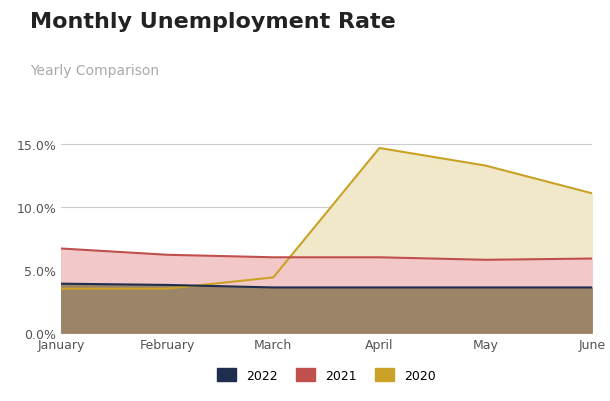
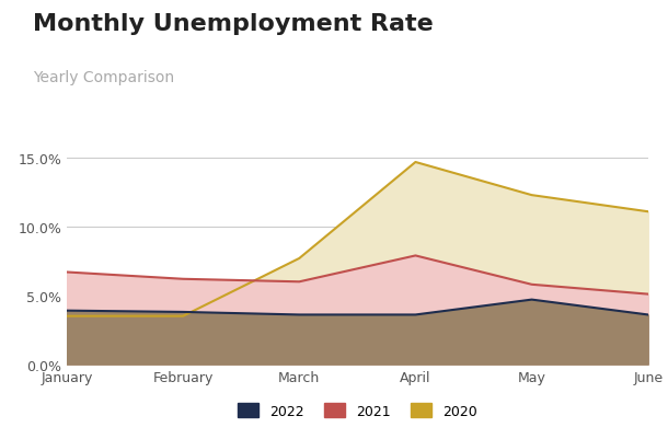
2020/March: 4.4% -> 7.7%
2021/April: 6.0% -> 7.9%
2022/May: 3.6% -> 4.7%
2020/May: 13.3% -> 12.3%
2021/June: 5.9% -> 5.1%
